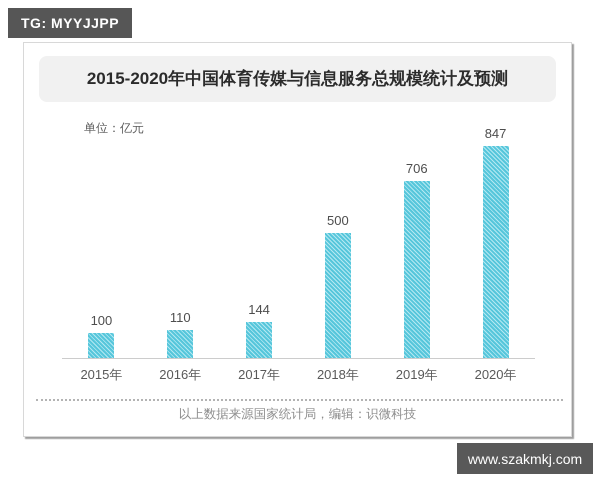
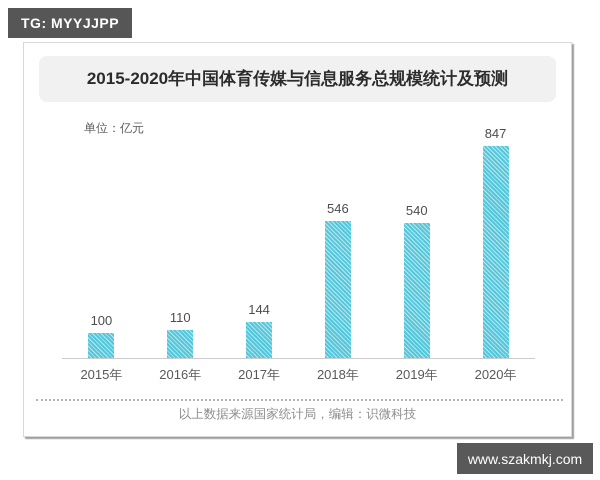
2018年: 500 -> 546
2019年: 706 -> 540
